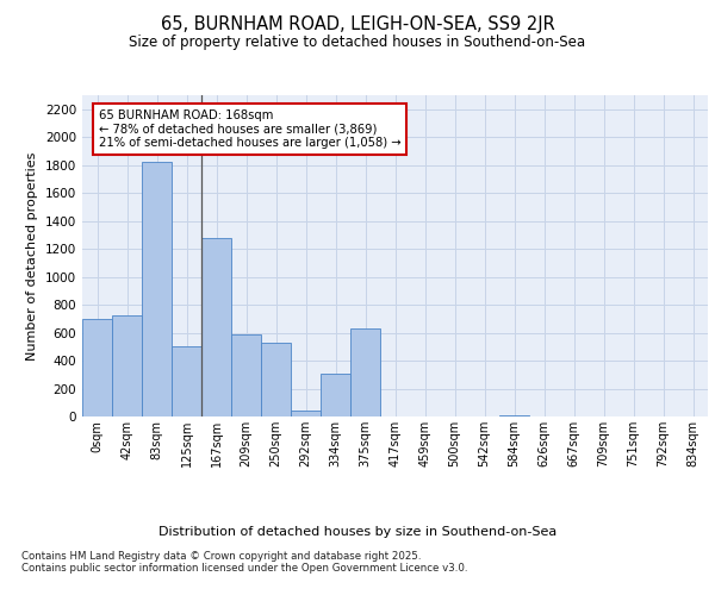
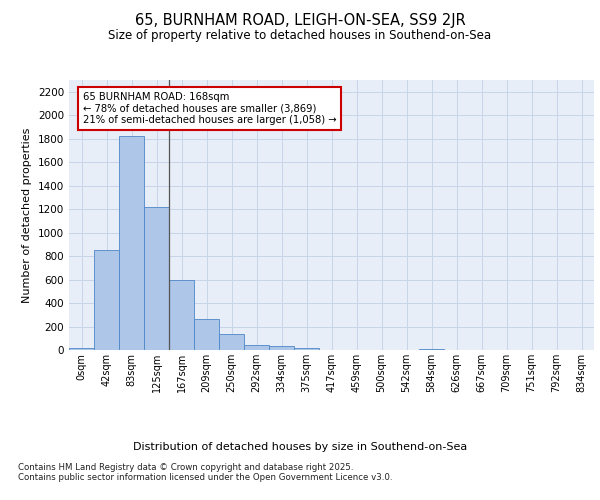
0sqm: 700 -> 20
42sqm: 720 -> 850
125sqm: 500 -> 1220
167sqm: 1280 -> 600
209sqm: 590 -> 260
250sqm: 530 -> 140
334sqm: 310 -> 30
375sqm: 630 -> 20
